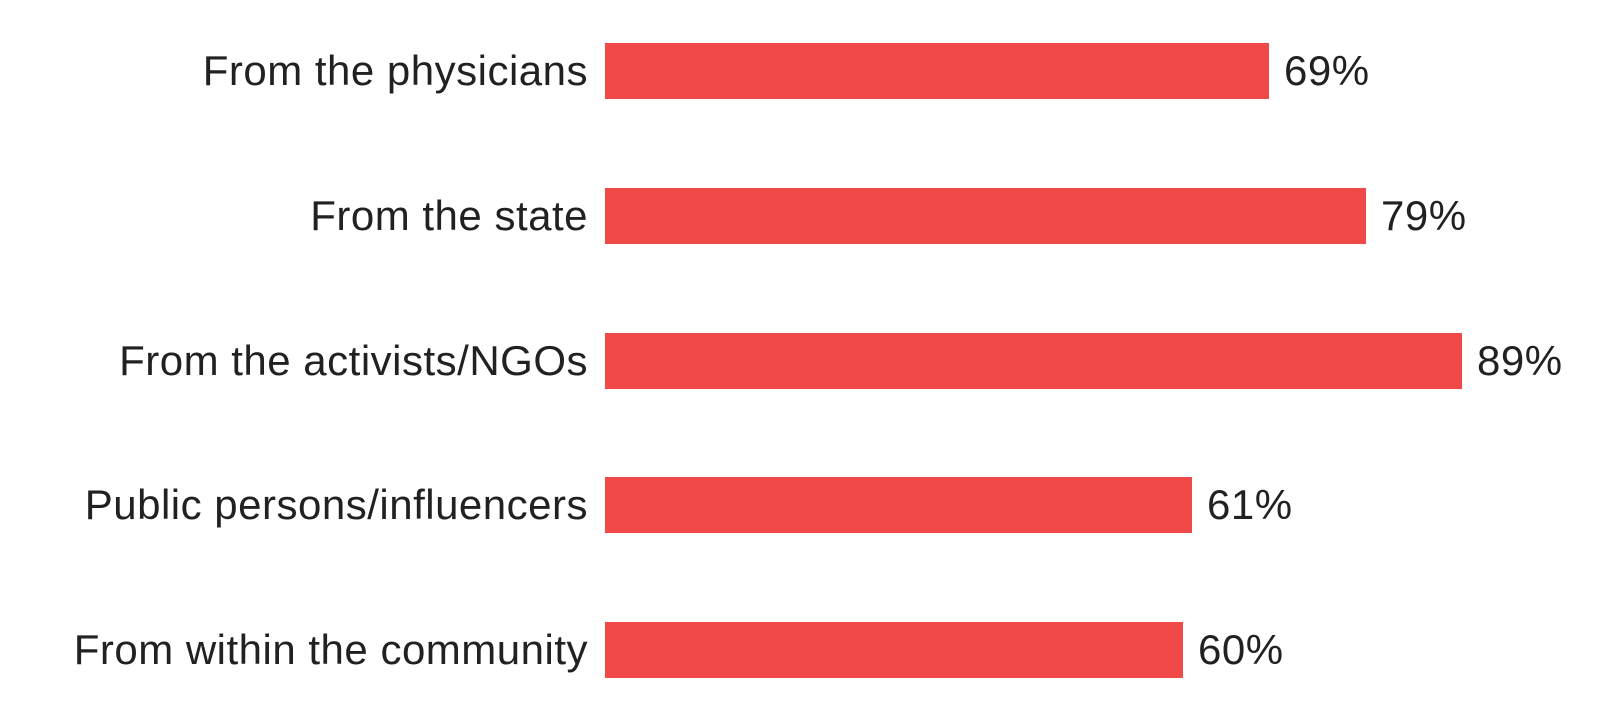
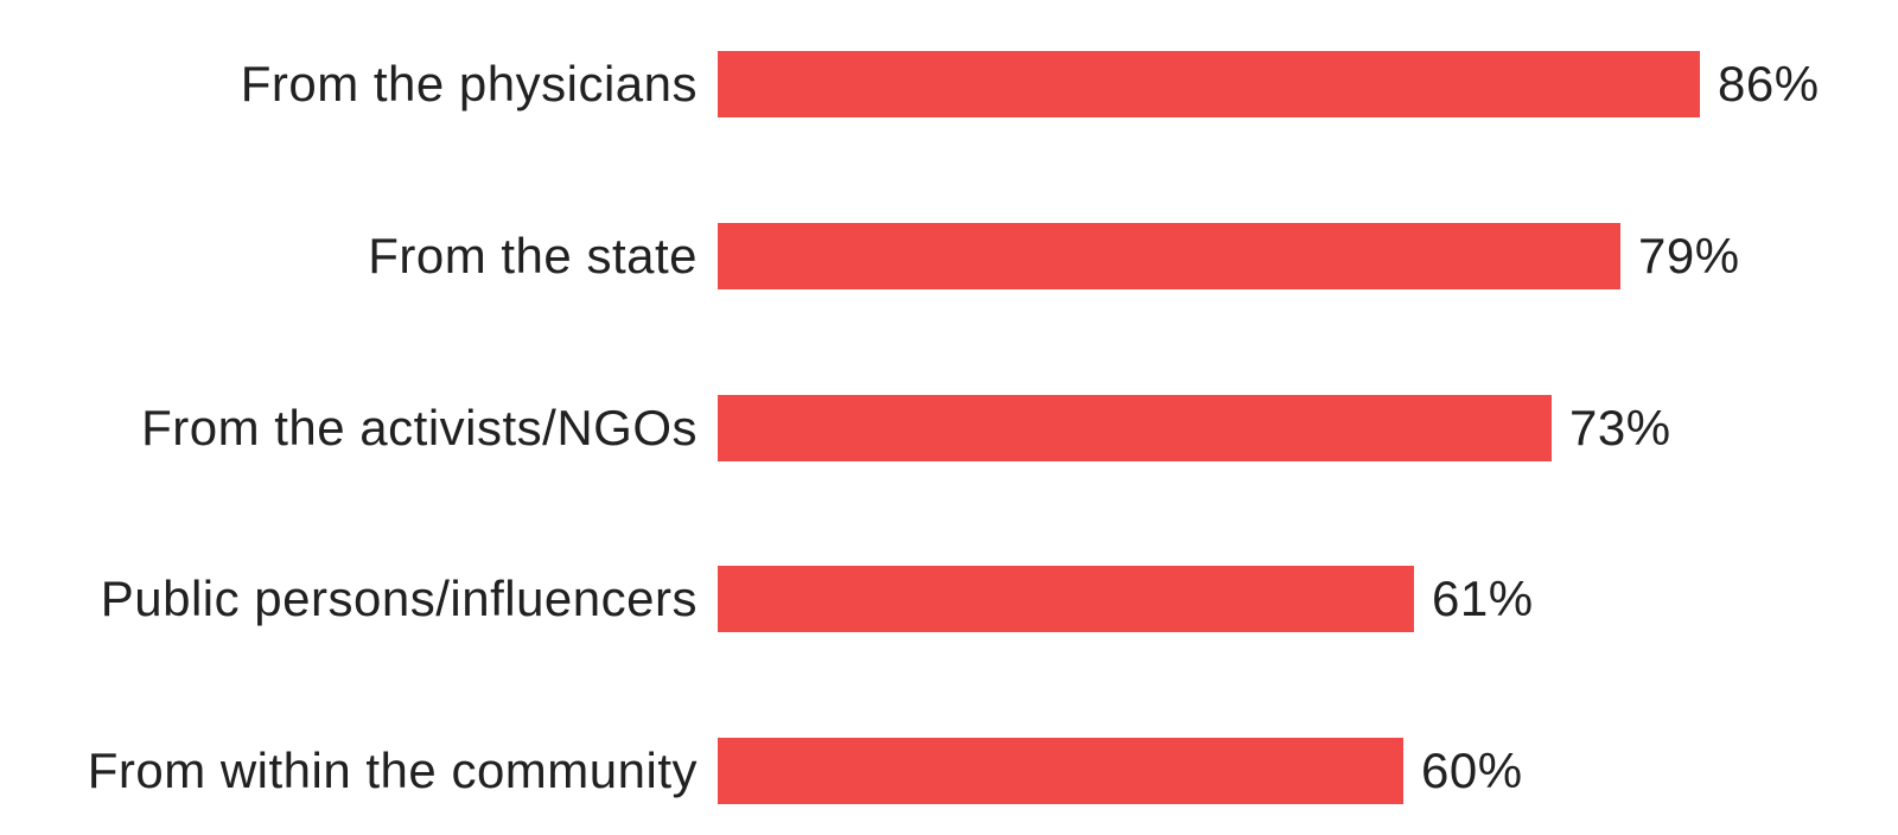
From the physicians: 69% -> 86%
From the activists/NGOs: 89% -> 73%
